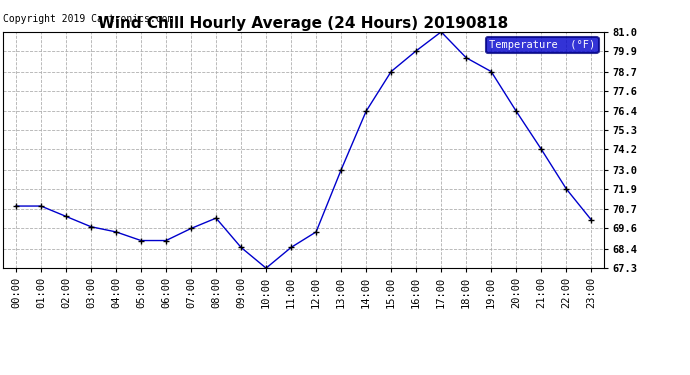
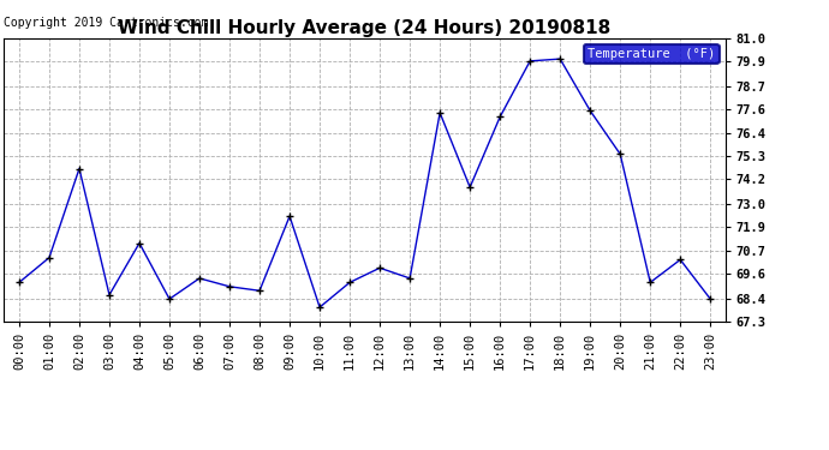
00:00: 70.9 -> 69.2
01:00: 70.9 -> 70.4
02:00: 70.3 -> 74.7
03:00: 69.7 -> 68.6
04:00: 69.4 -> 71.1
05:00: 68.9 -> 68.4
06:00: 68.9 -> 69.4
07:00: 69.6 -> 69.0
08:00: 70.2 -> 68.8
09:00: 68.5 -> 72.4
10:00: 67.3 -> 68.0
11:00: 68.5 -> 69.2
12:00: 69.4 -> 69.9
13:00: 73.0 -> 69.4
14:00: 76.4 -> 77.4
15:00: 78.7 -> 73.8
16:00: 79.9 -> 77.2
17:00: 81.0 -> 79.9
18:00: 79.5 -> 80.0
19:00: 78.7 -> 77.5
20:00: 76.4 -> 75.4
21:00: 74.2 -> 69.2
22:00: 71.9 -> 70.3
23:00: 70.1 -> 68.4
